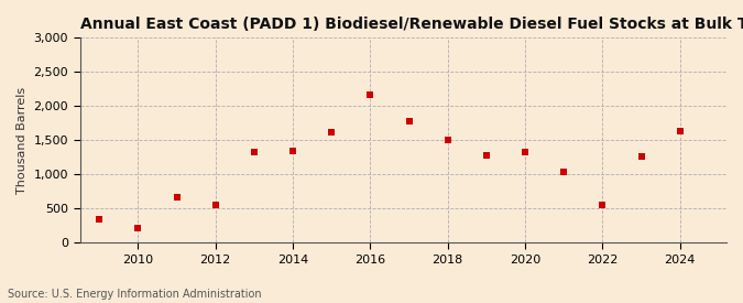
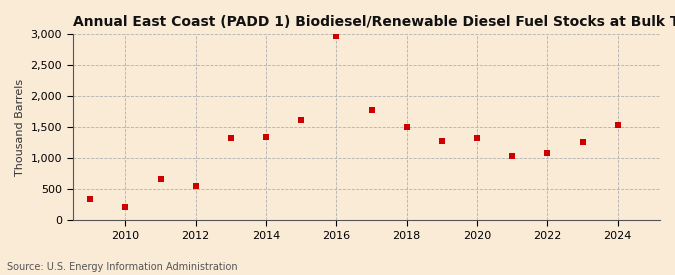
2016: 2,160 -> 2,970
2022: 560 -> 1,090
2024: 1,640 -> 1,540
